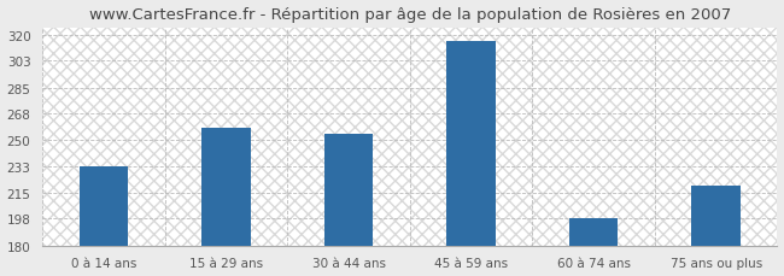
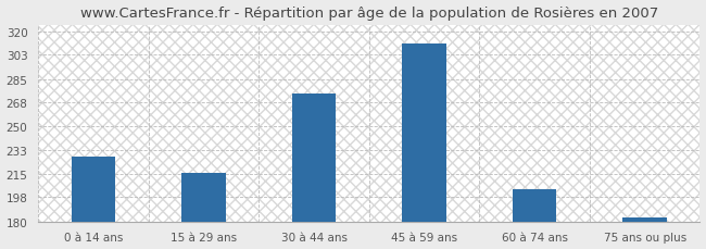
0 à 14 ans: 233 -> 228
15 à 29 ans: 258 -> 216
30 à 44 ans: 254 -> 274
45 à 59 ans: 316 -> 311
60 à 74 ans: 198 -> 204
75 ans ou plus: 220 -> 183
